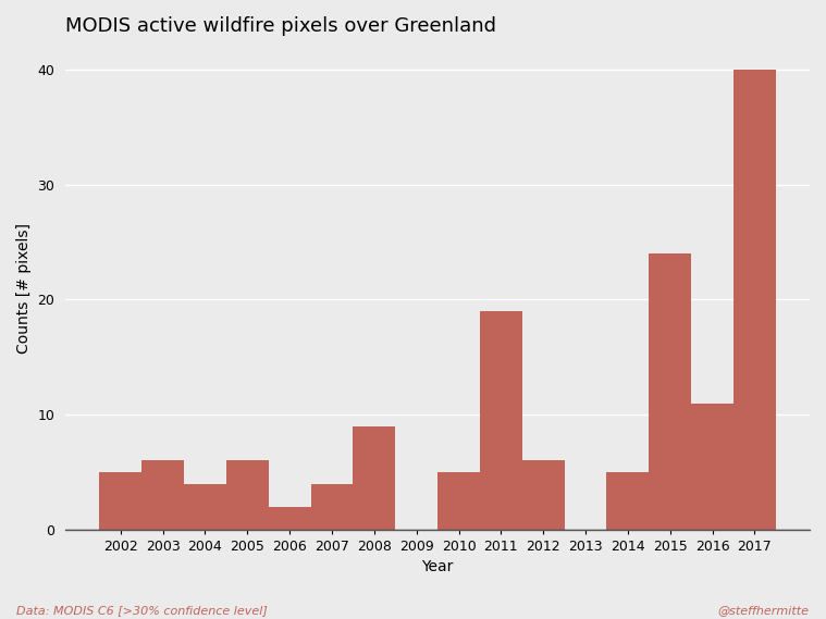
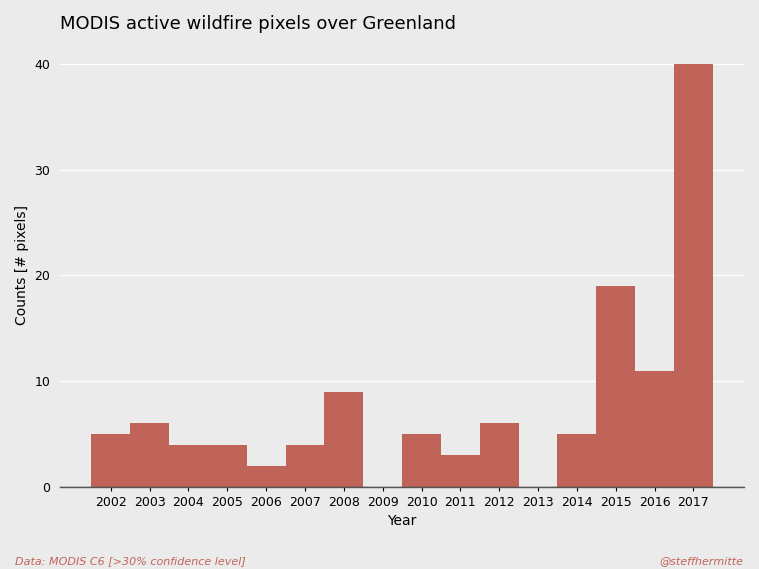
2005: 6 -> 4
2011: 19 -> 3
2015: 24 -> 19
